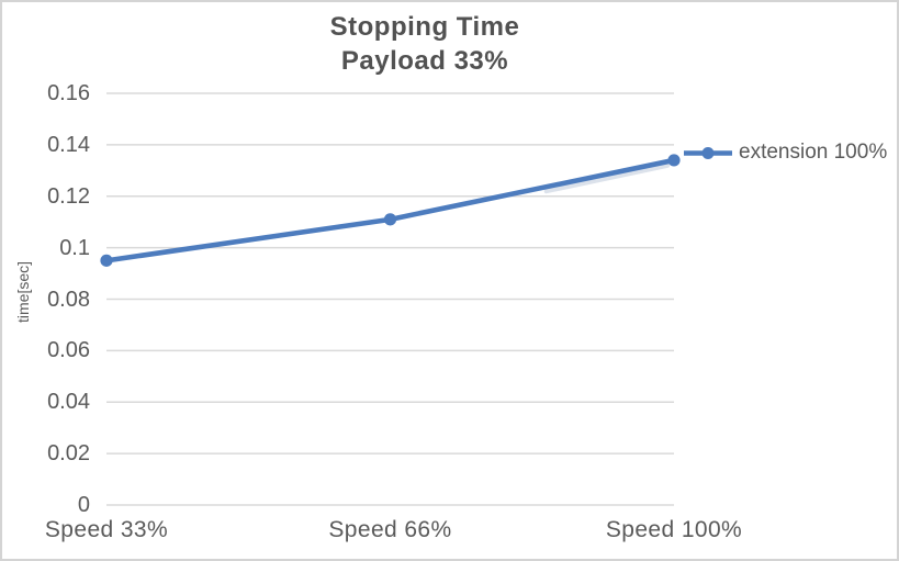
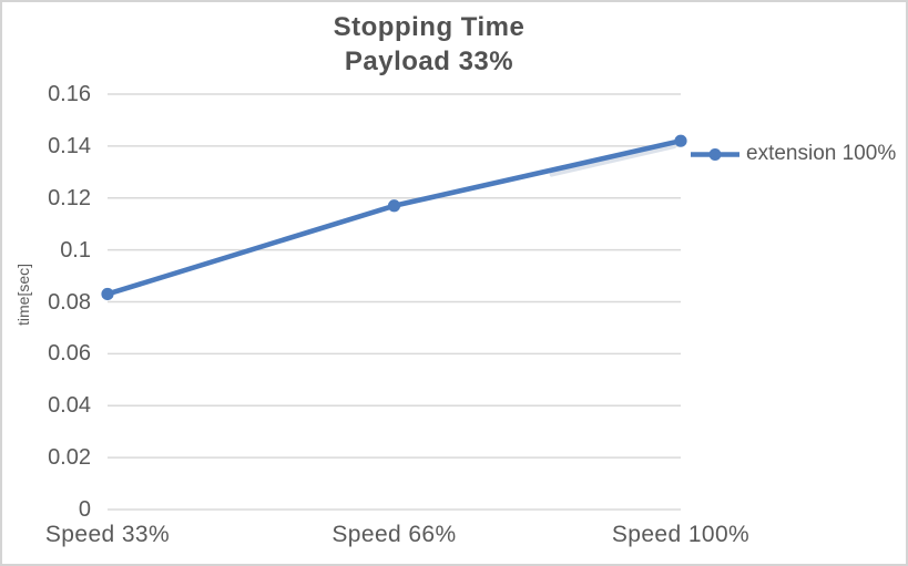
Speed 33%: 0.095 -> 0.083
Speed 66%: 0.111 -> 0.117
Speed 100%: 0.134 -> 0.142
